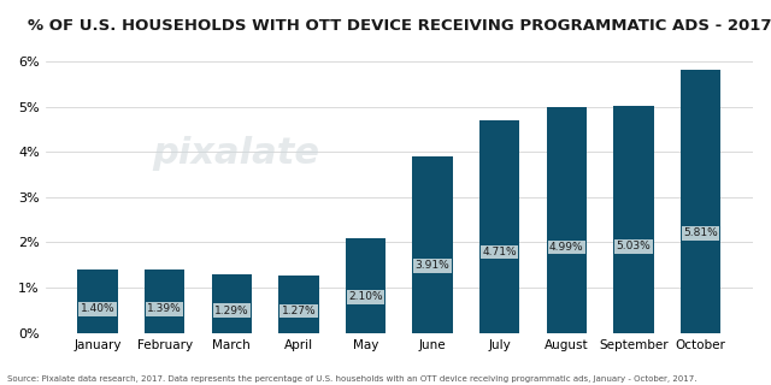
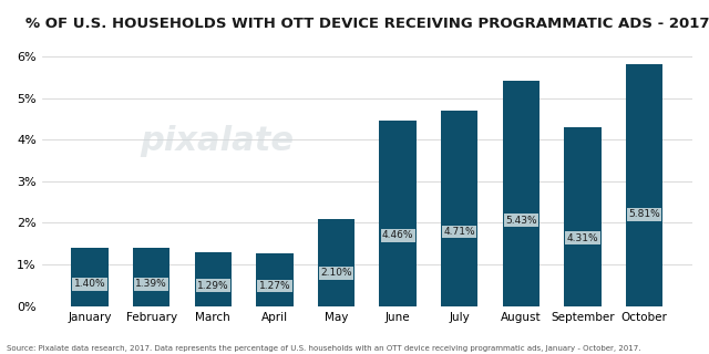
June: 3.91% -> 4.46%
August: 4.99% -> 5.43%
September: 5.03% -> 4.31%
